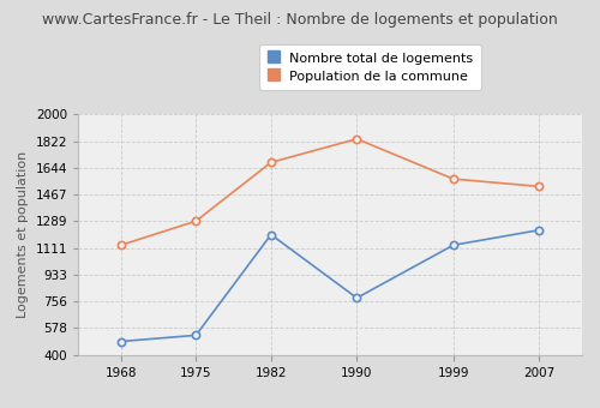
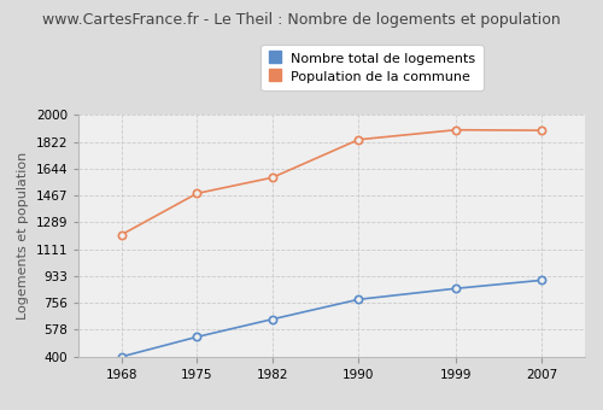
Nombre total de logements/1968: 490 -> 400
Population de la commune/1968: 1130 -> 1210
Population de la commune/1975: 1290 -> 1480
Nombre total de logements/1982: 1200 -> 650
Population de la commune/1982: 1680 -> 1580
Nombre total de logements/1999: 1130 -> 850
Population de la commune/1999: 1570 -> 1900
Nombre total de logements/2007: 1230 -> 910
Population de la commune/2007: 1520 -> 1900
